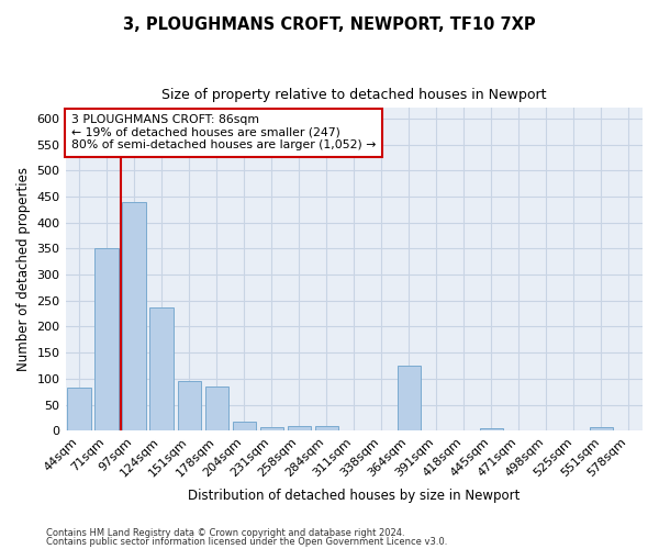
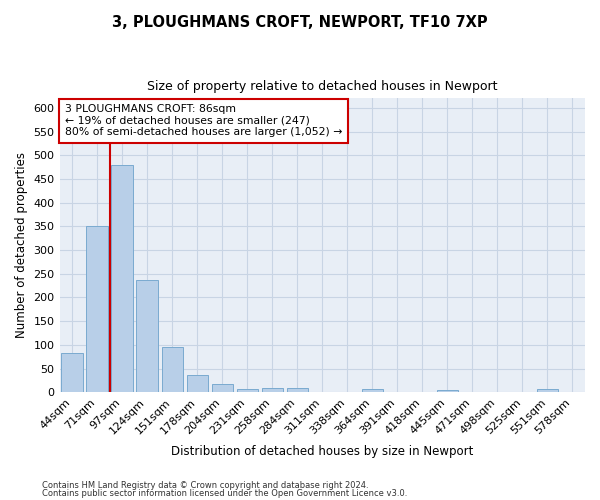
97sqm: 440 -> 480
178sqm: 85 -> 37
364sqm: 125 -> 7
